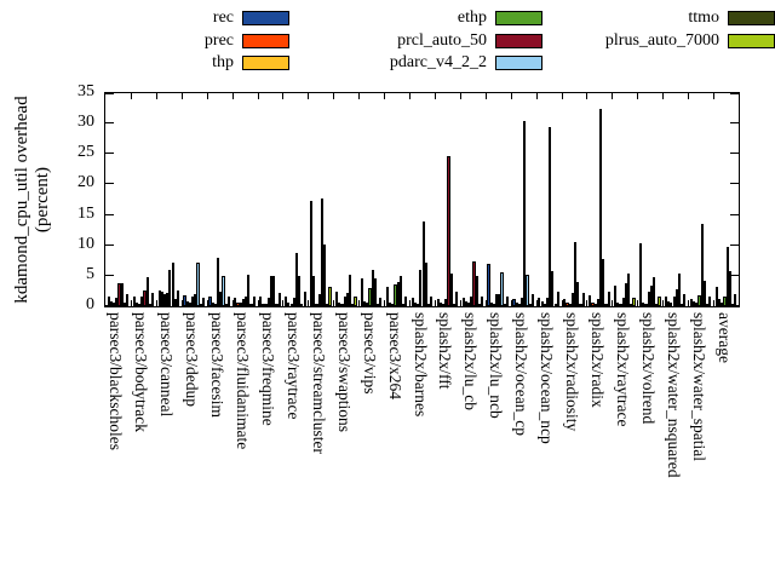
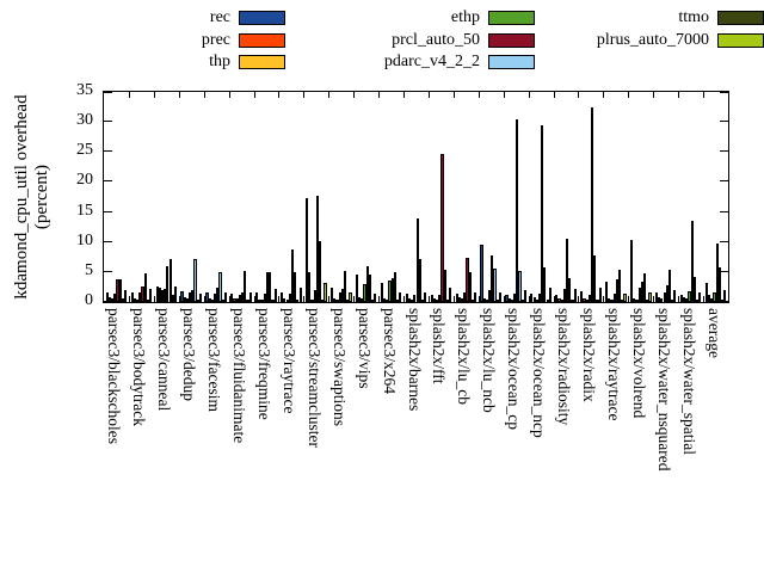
ethp/parsec3/facesim: 8 -> 1
ethp/splash2x/barnes: 6 -> 1
rec/splash2x/lu_ncb: 7 -> 10
prcl_auto_50/splash2x/lu_ncb: 2 -> 8
